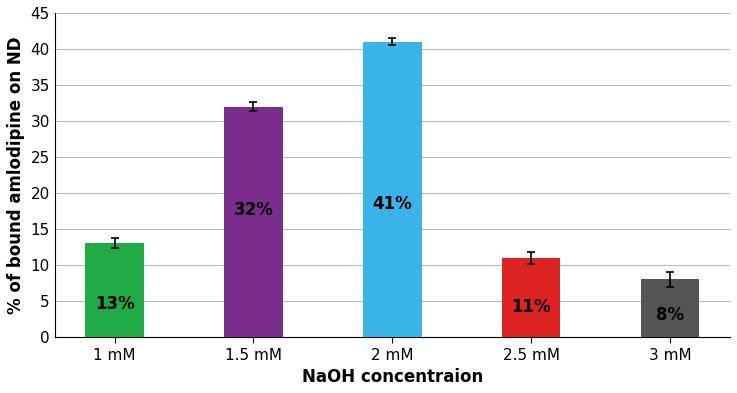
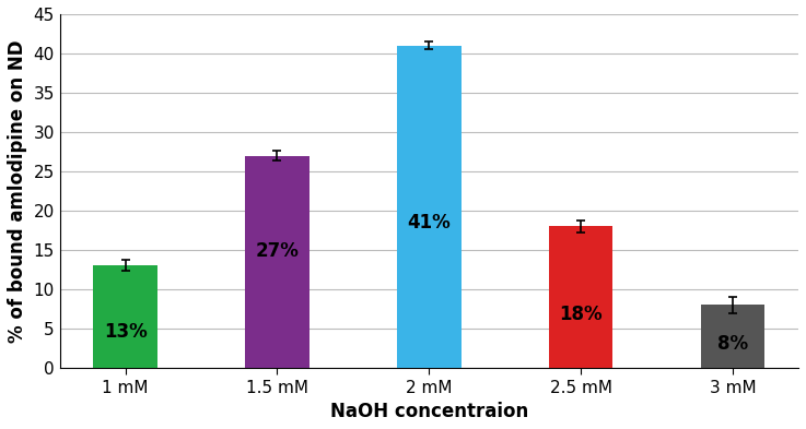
1.5 mM: 32% -> 27%
2.5 mM: 11% -> 18%
